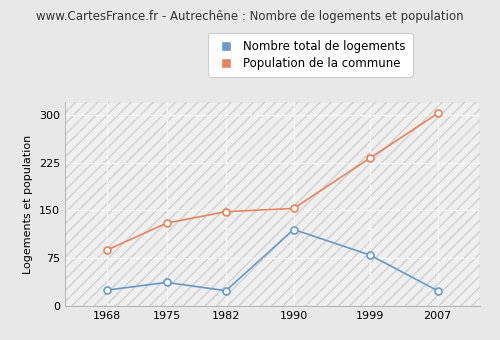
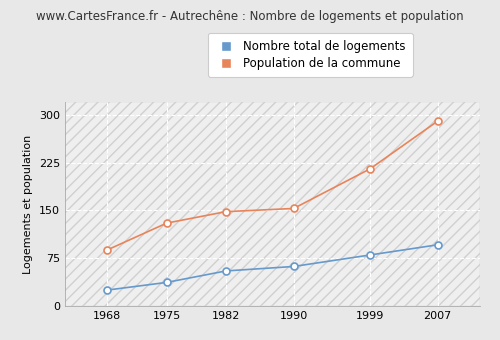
Nombre total de logements/1982: 24 -> 55
Nombre total de logements/1990: 120 -> 62
Population de la commune/1999: 232 -> 215
Nombre total de logements/2007: 24 -> 96
Population de la commune/2007: 302 -> 290
